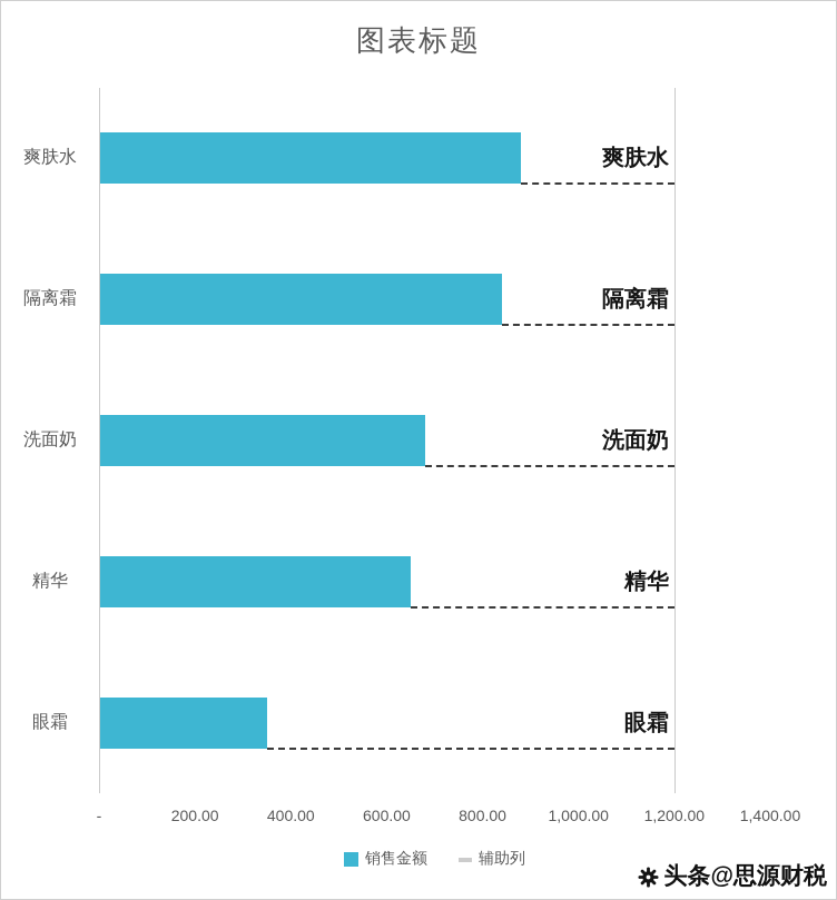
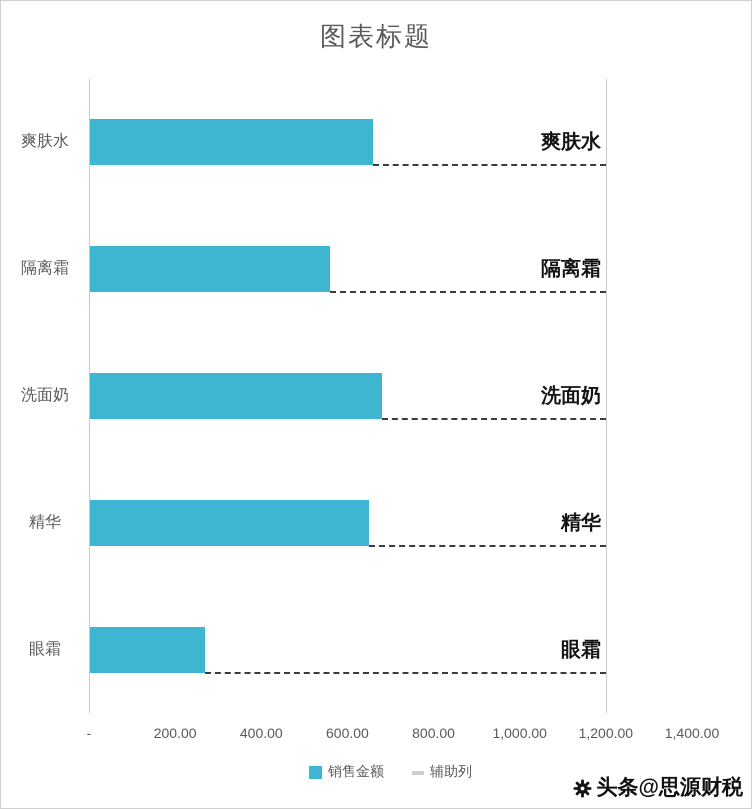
销售金额/爽肤水: 880 -> 660
销售金额/隔离霜: 840 -> 560
辅助列/隔离霜: 360 -> 480
辅助列/精华: 550 -> 370
销售金额/眼霜: 350 -> 270
